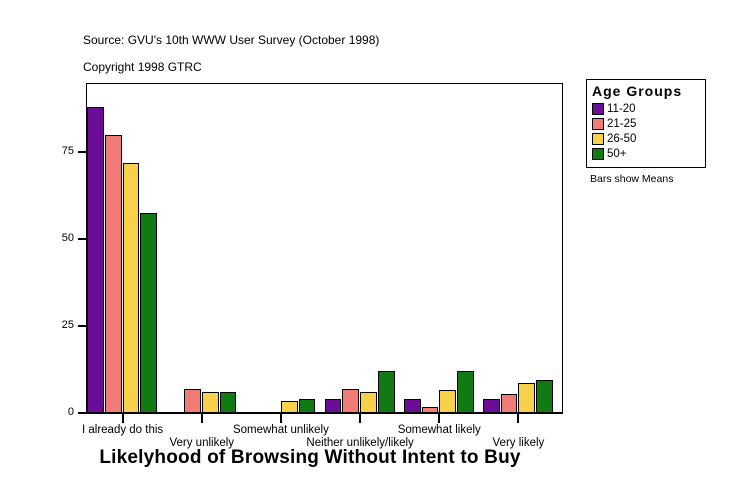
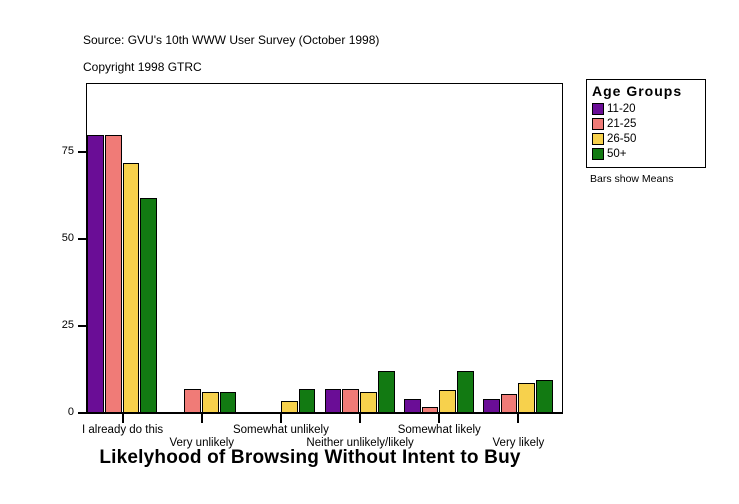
11-20/I already do this: 88 -> 80
50+/I already do this: 58 -> 62
50+/Somewhat unlikely: 4 -> 7
11-20/Neither unlikely/likely: 4 -> 7
